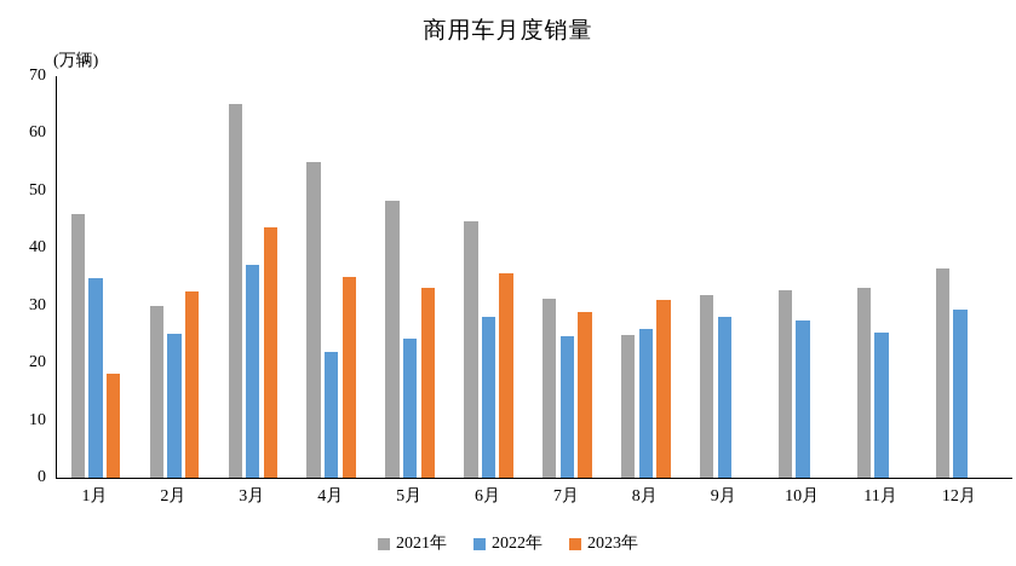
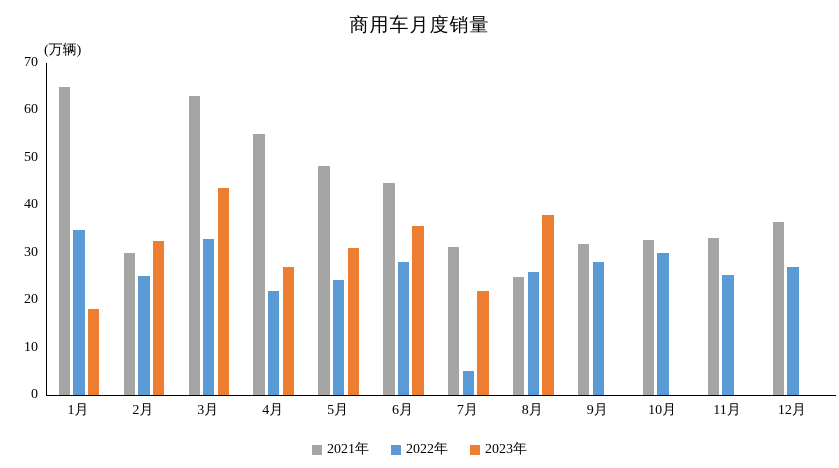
2021年/1月: 46 -> 65
2021年/3月: 65 -> 63
2022年/3月: 37 -> 33
2023年/4月: 35 -> 27
2023年/5月: 33 -> 31
2022年/7月: 25 -> 5
2023年/7月: 29 -> 22
2023年/8月: 31 -> 38
2022年/10月: 27 -> 30
2022年/12月: 29 -> 27
